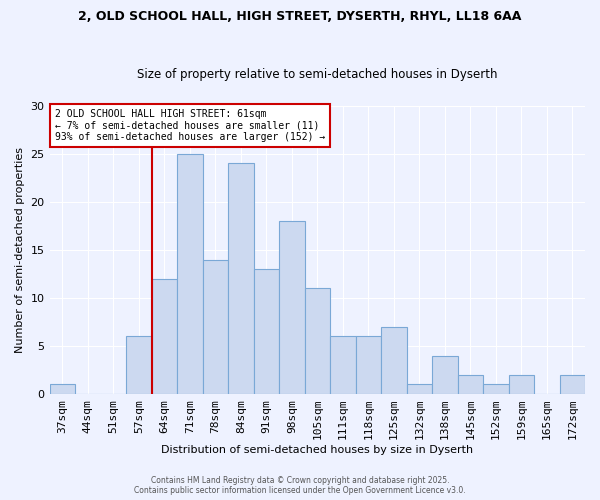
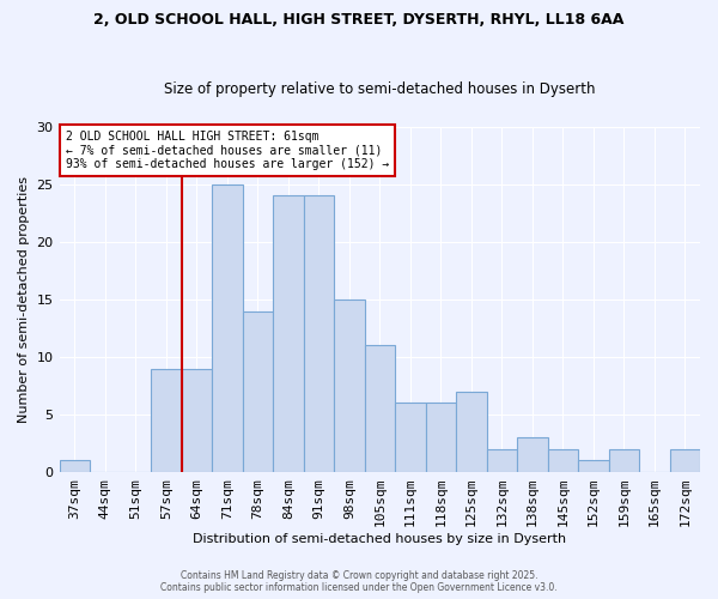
57sqm: 6 -> 9
64sqm: 12 -> 9
91sqm: 13 -> 24
98sqm: 18 -> 15
132sqm: 1 -> 2
138sqm: 4 -> 3
